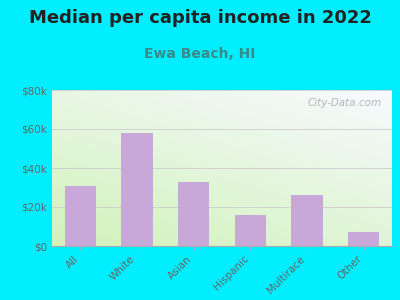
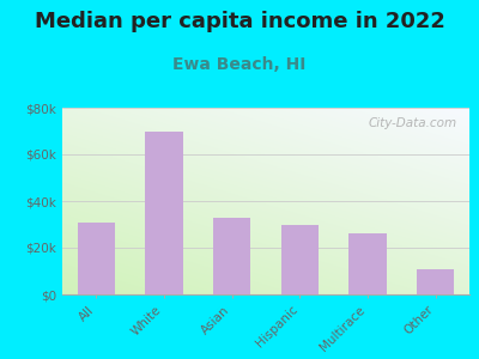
White: $58k -> $70k
Hispanic: $16k -> $30k
Other: $7k -> $11k
